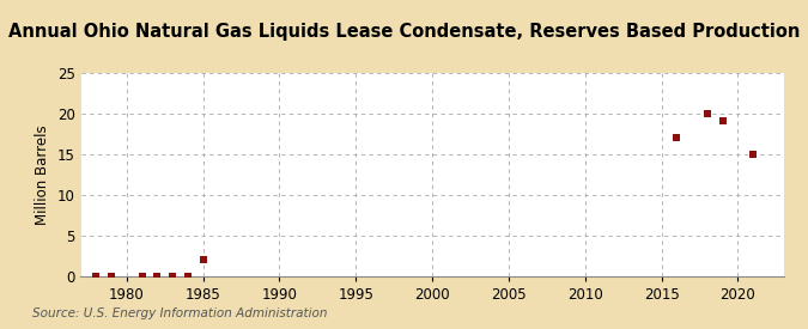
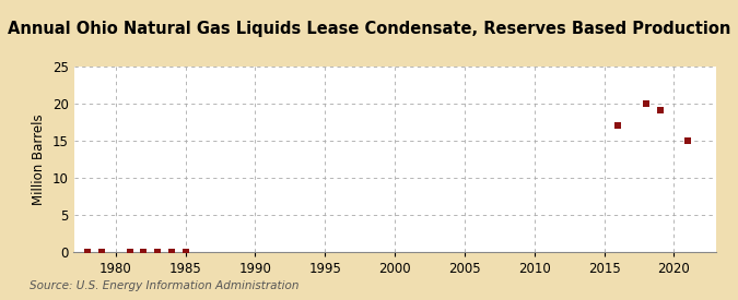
1985: 2.0 -> 0.1
